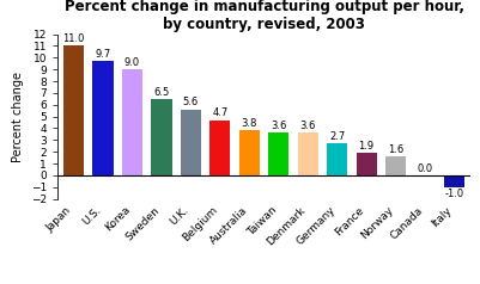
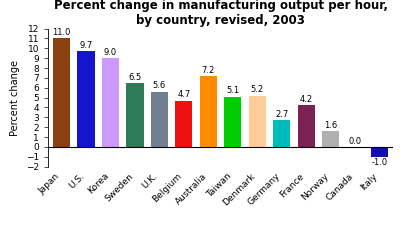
Australia: 3.8 -> 7.2
Taiwan: 3.6 -> 5.1
Denmark: 3.6 -> 5.2
France: 1.9 -> 4.2
